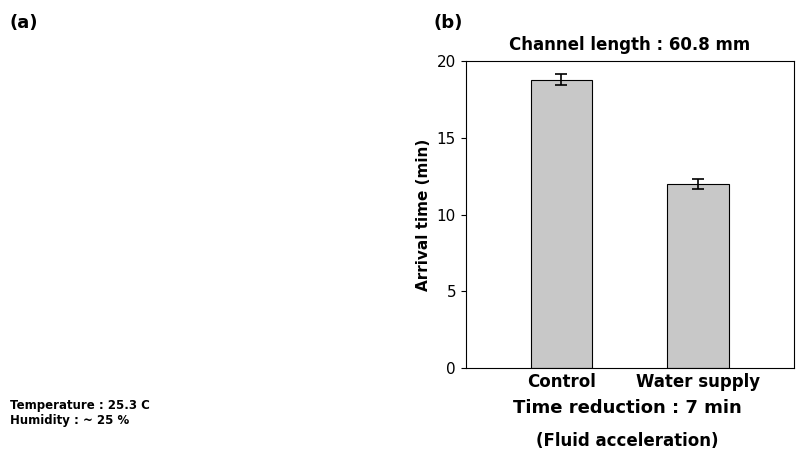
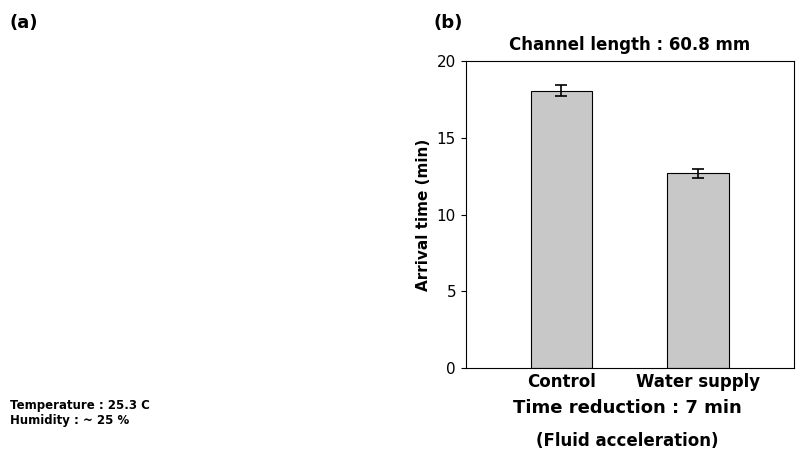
Control: 18.8 -> 18.1
Water supply: 12.0 -> 12.7
